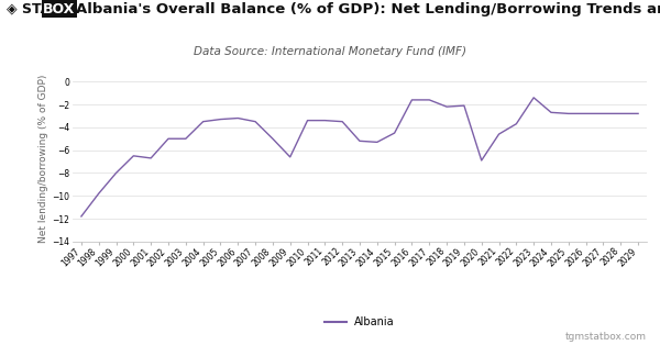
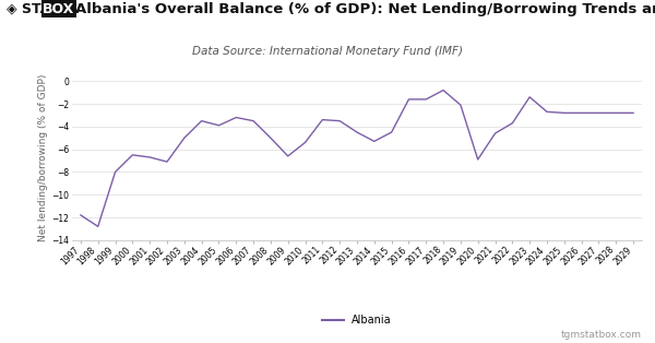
1998: -9.8 -> -12.8
2002: -5.0 -> -7.1
2005: -3.3 -> -3.9
2010: -3.4 -> -5.4
2013: -5.2 -> -4.5
2018: -2.2 -> -0.8
